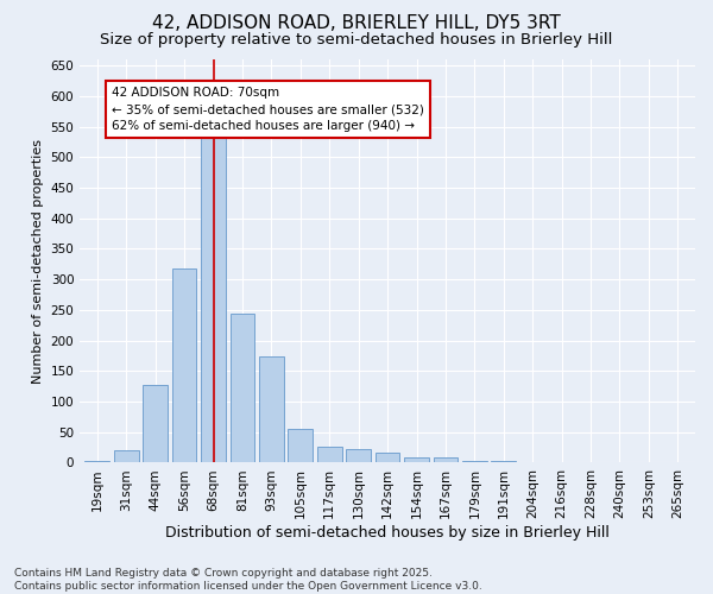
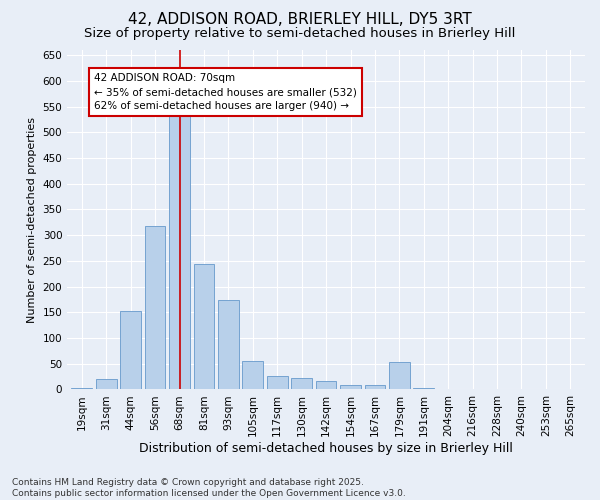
44sqm: 128 -> 152
179sqm: 2 -> 54
